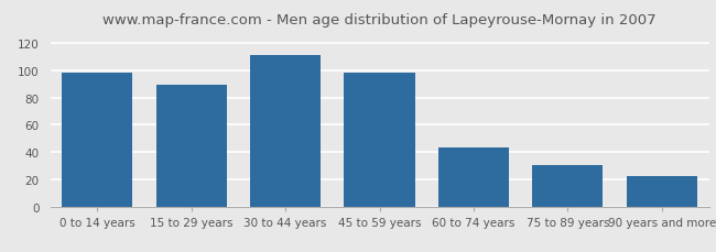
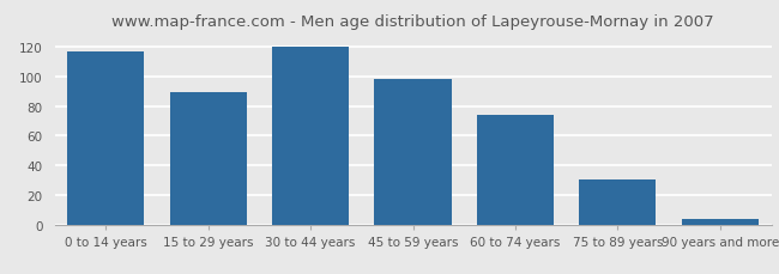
0 to 14 years: 98 -> 117
30 to 44 years: 111 -> 120
60 to 74 years: 43 -> 74
90 years and more: 22 -> 4
